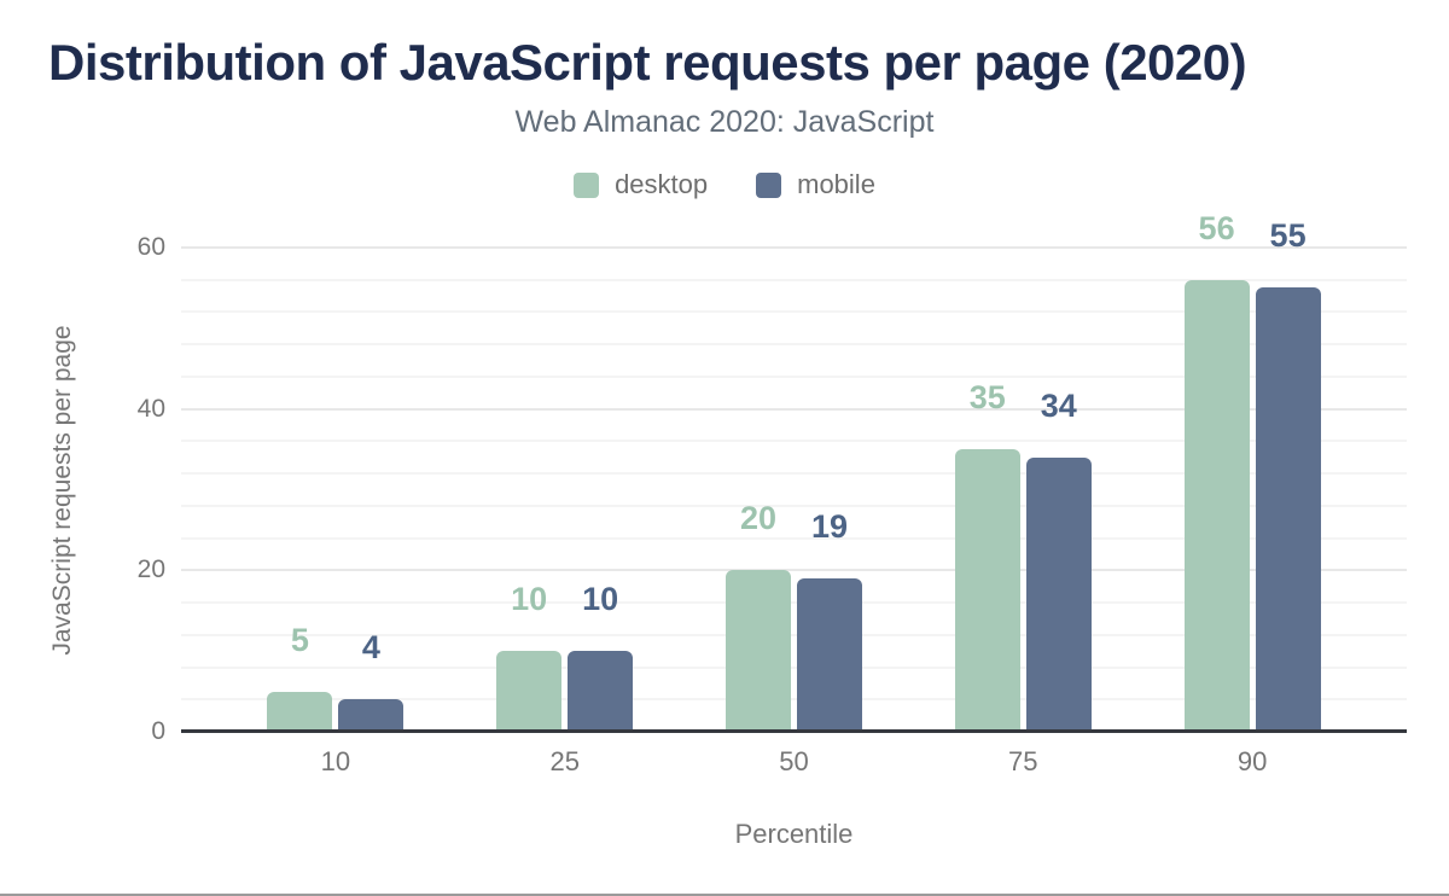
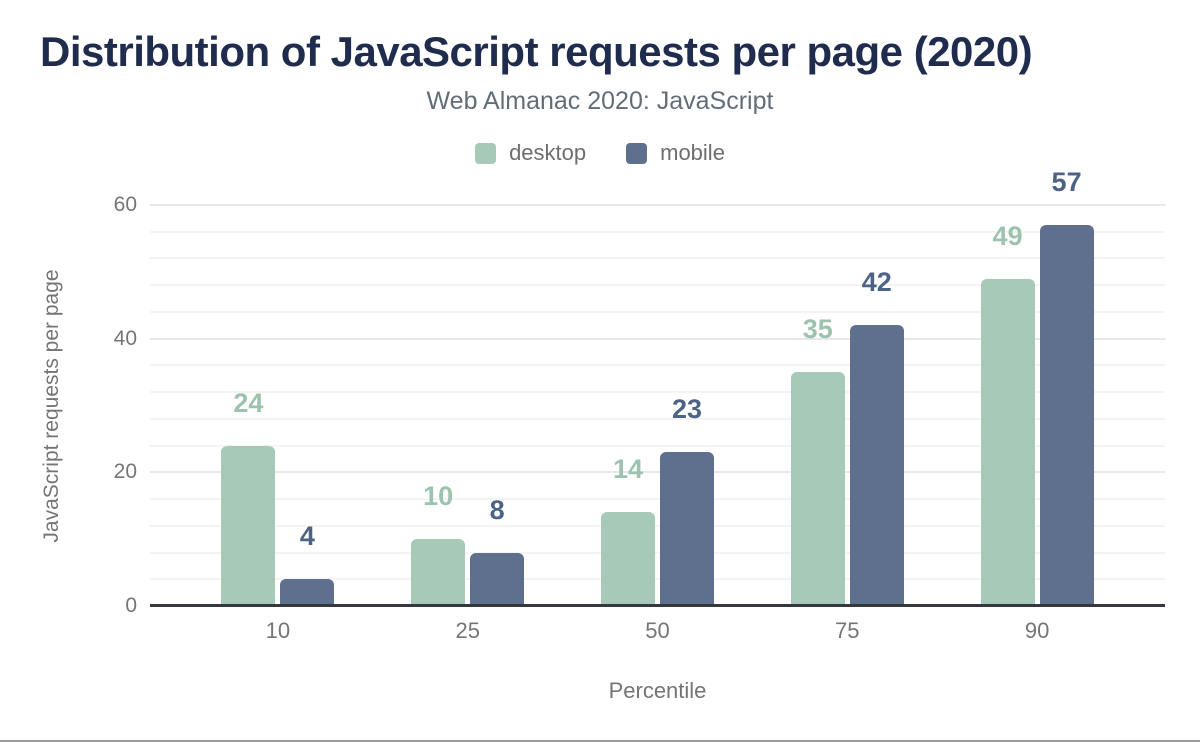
desktop/10: 5 -> 24
mobile/25: 10 -> 8
desktop/50: 20 -> 14
mobile/50: 19 -> 23
mobile/75: 34 -> 42
desktop/90: 56 -> 49
mobile/90: 55 -> 57
